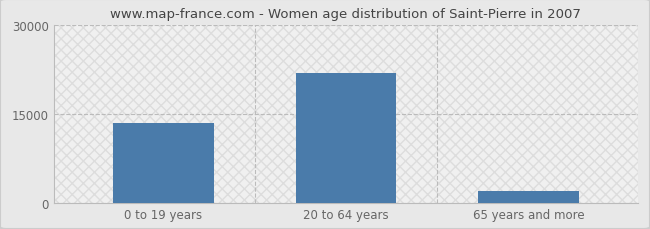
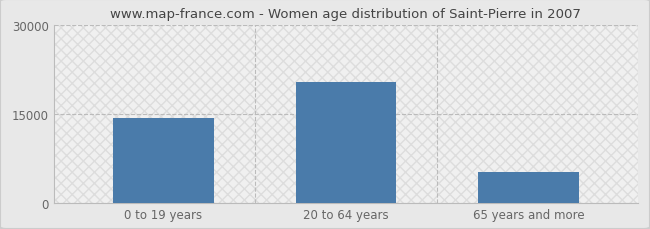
0 to 19 years: 13500 -> 14400
20 to 64 years: 22000 -> 20400
65 years and more: 2100 -> 5200
